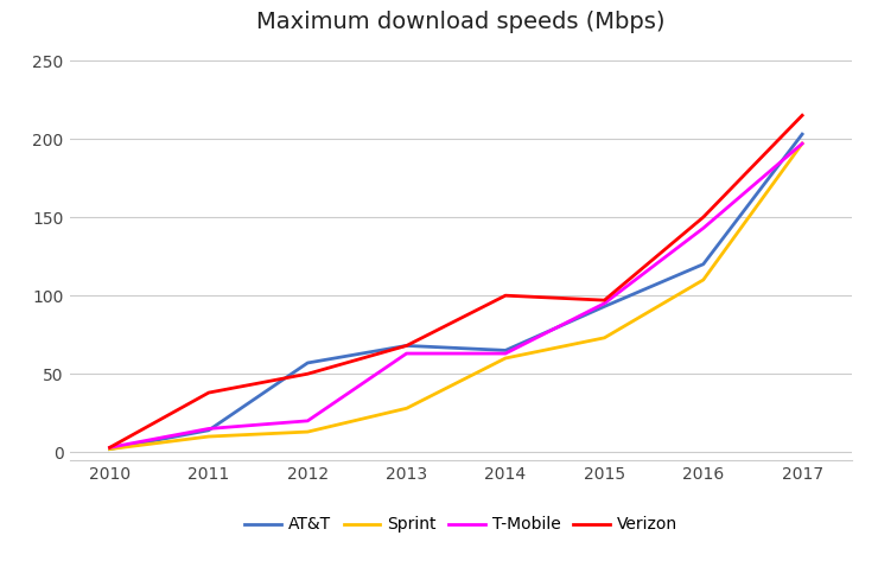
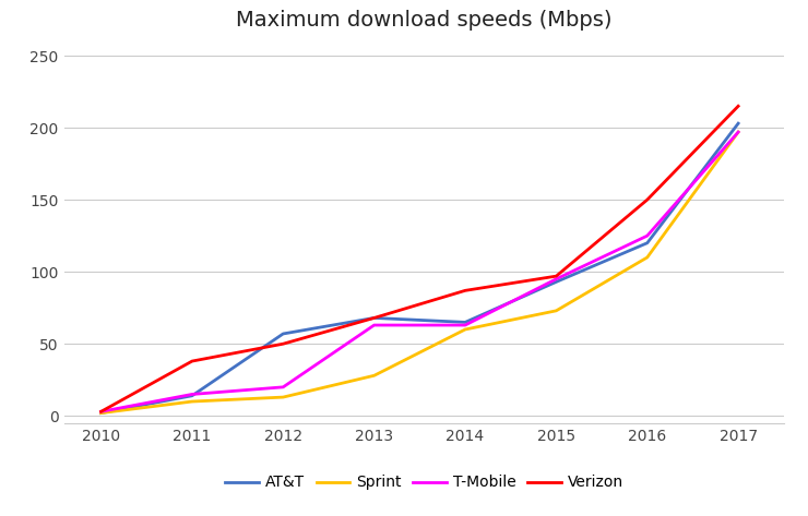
Verizon/2014: 100 -> 87
T-Mobile/2016: 143 -> 125
